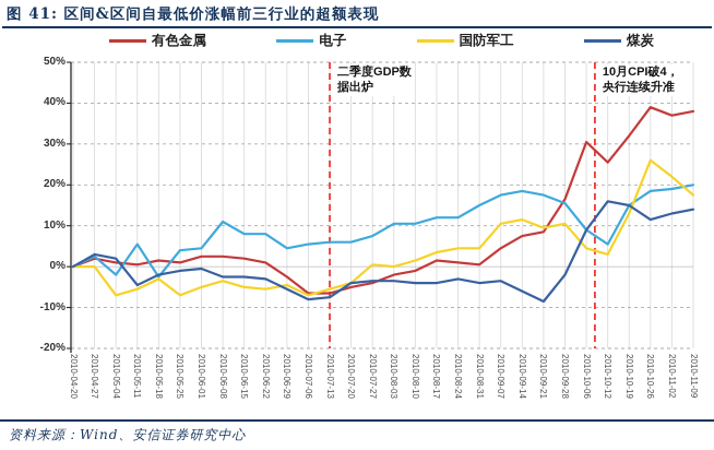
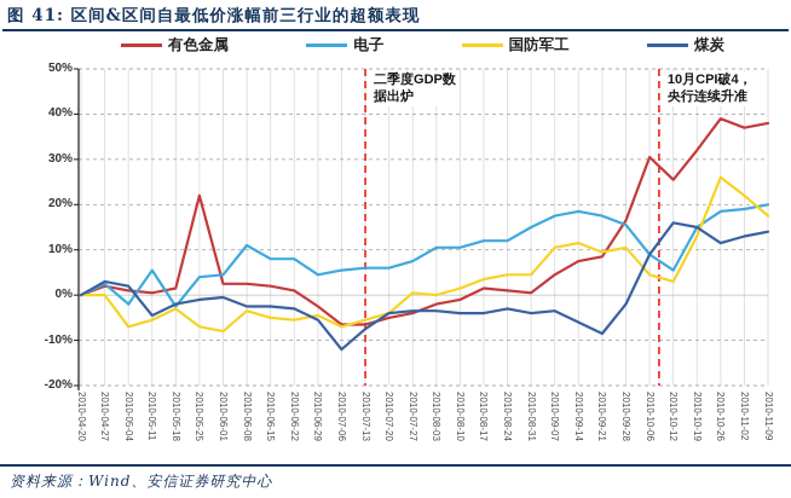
有色金属/2010-05-25: 1% -> 22%
国防军工/2010-06-01: -5% -> -8%
煤炭/2010-07-06: -8% -> -12%
